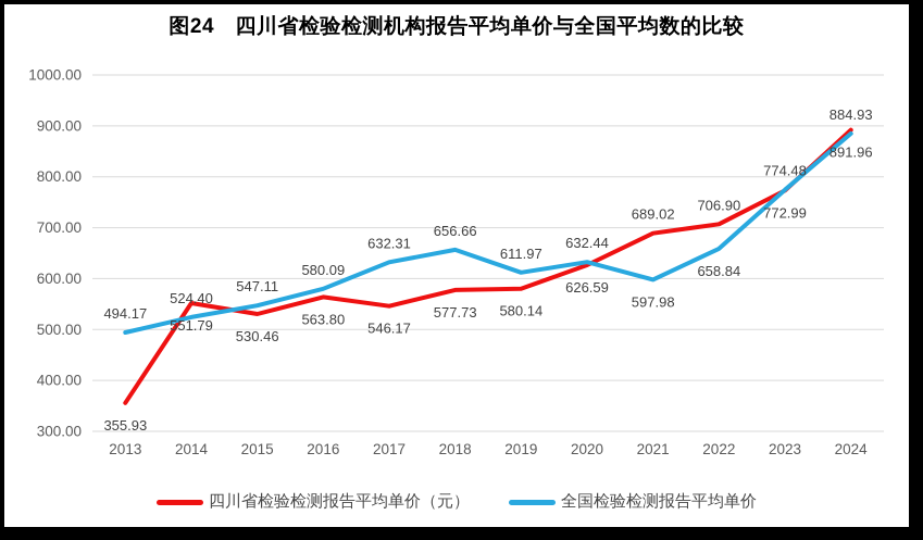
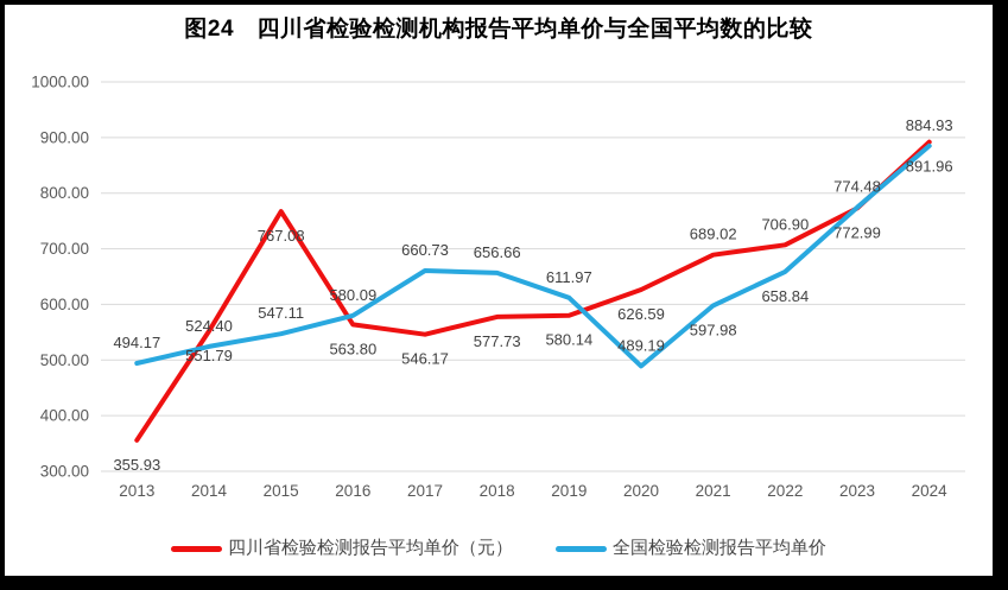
四川省检验检测报告平均单价（元）/2015: 530.46 -> 767.08
全国检验检测报告平均单价/2017: 632.31 -> 660.73
全国检验检测报告平均单价/2020: 632.44 -> 489.19
